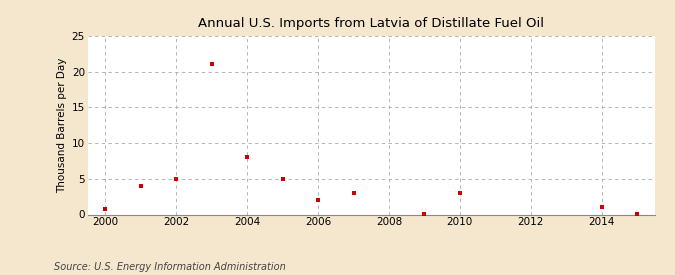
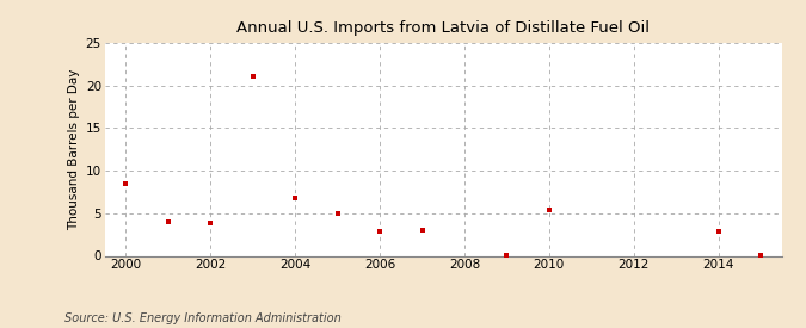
2000: 0.8 -> 8.4
2002: 5.0 -> 3.8
2004: 8.0 -> 6.8
2006: 2.0 -> 2.8
2010: 3.0 -> 5.4
2014: 1.0 -> 2.8
